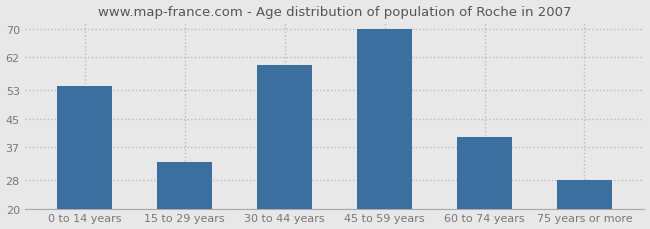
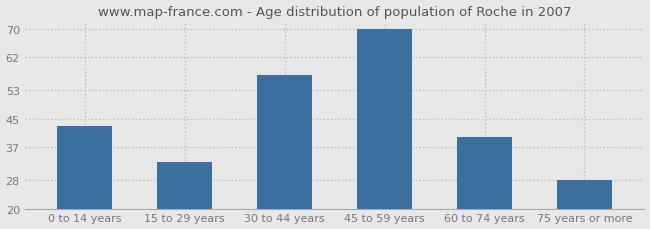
0 to 14 years: 54 -> 43
30 to 44 years: 60 -> 57
